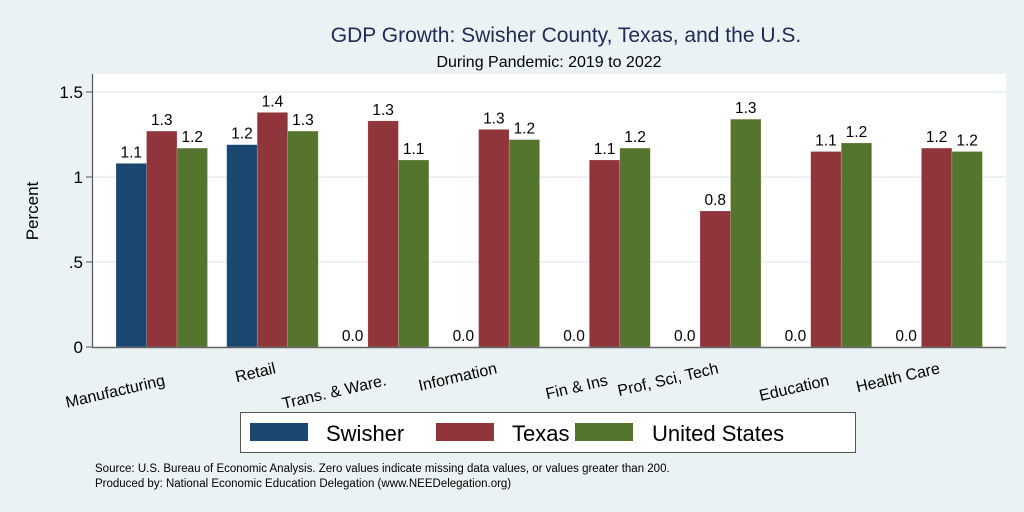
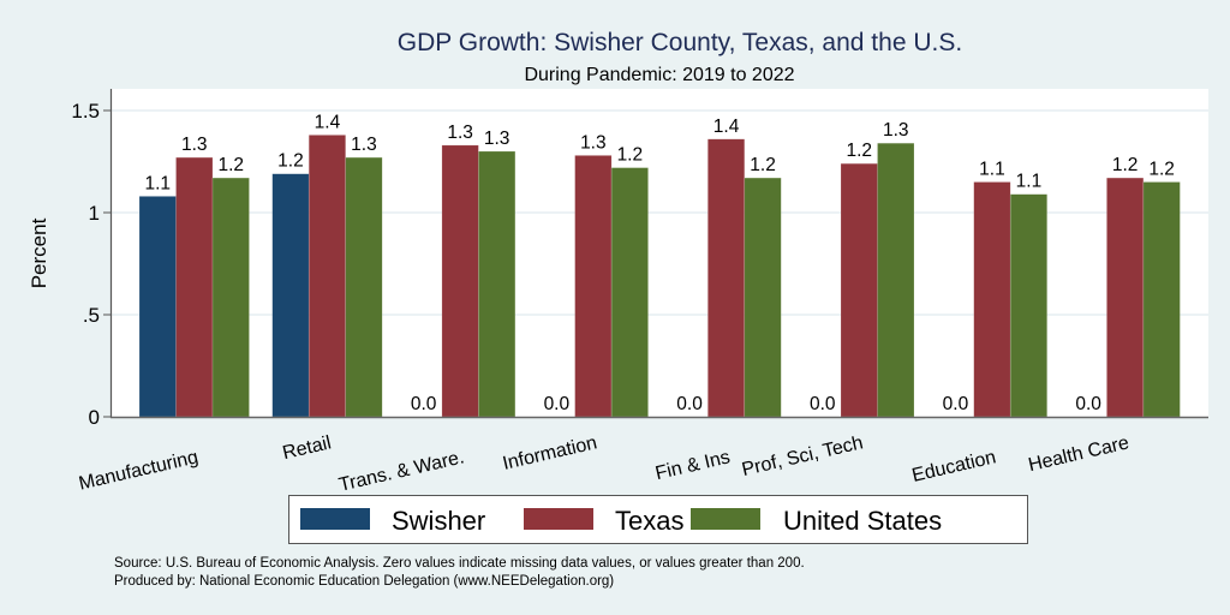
United States/Trans. & Ware.: 1.1 -> 1.3
Texas/Fin & Ins: 1.1 -> 1.4
Texas/Prof, Sci, Tech: 0.8 -> 1.2
United States/Education: 1.2 -> 1.1
